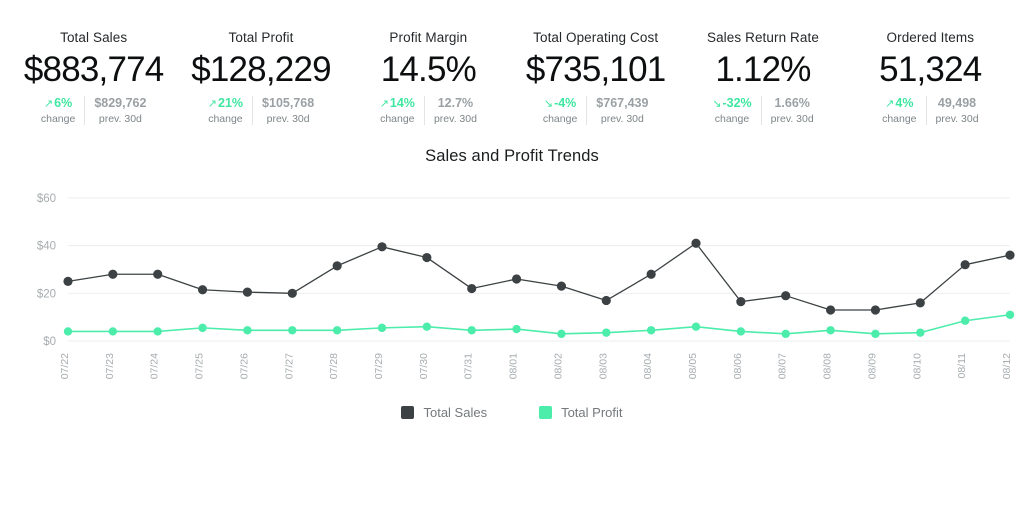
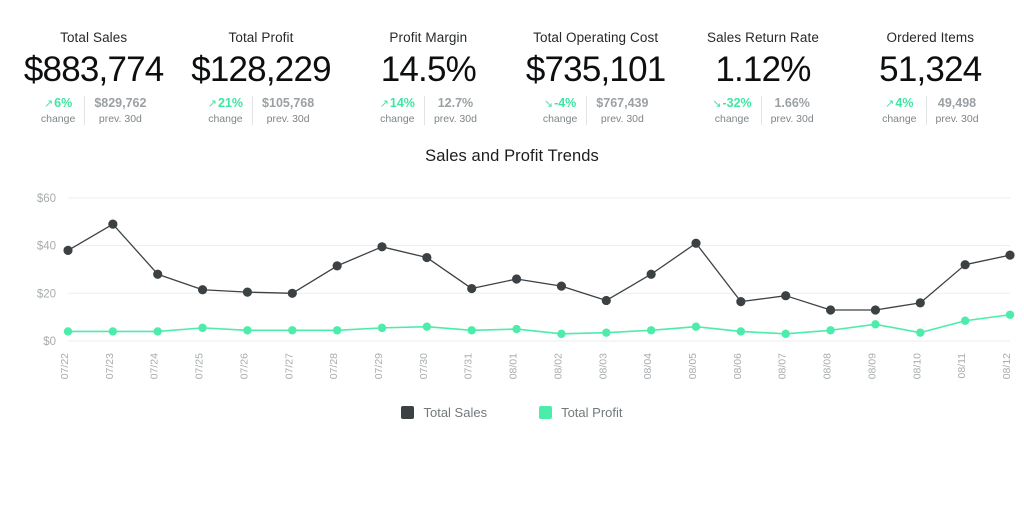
Total Sales/07/22: $25 -> $38
Total Sales/07/23: $28 -> $49
Total Profit/08/09: $3 -> $7
